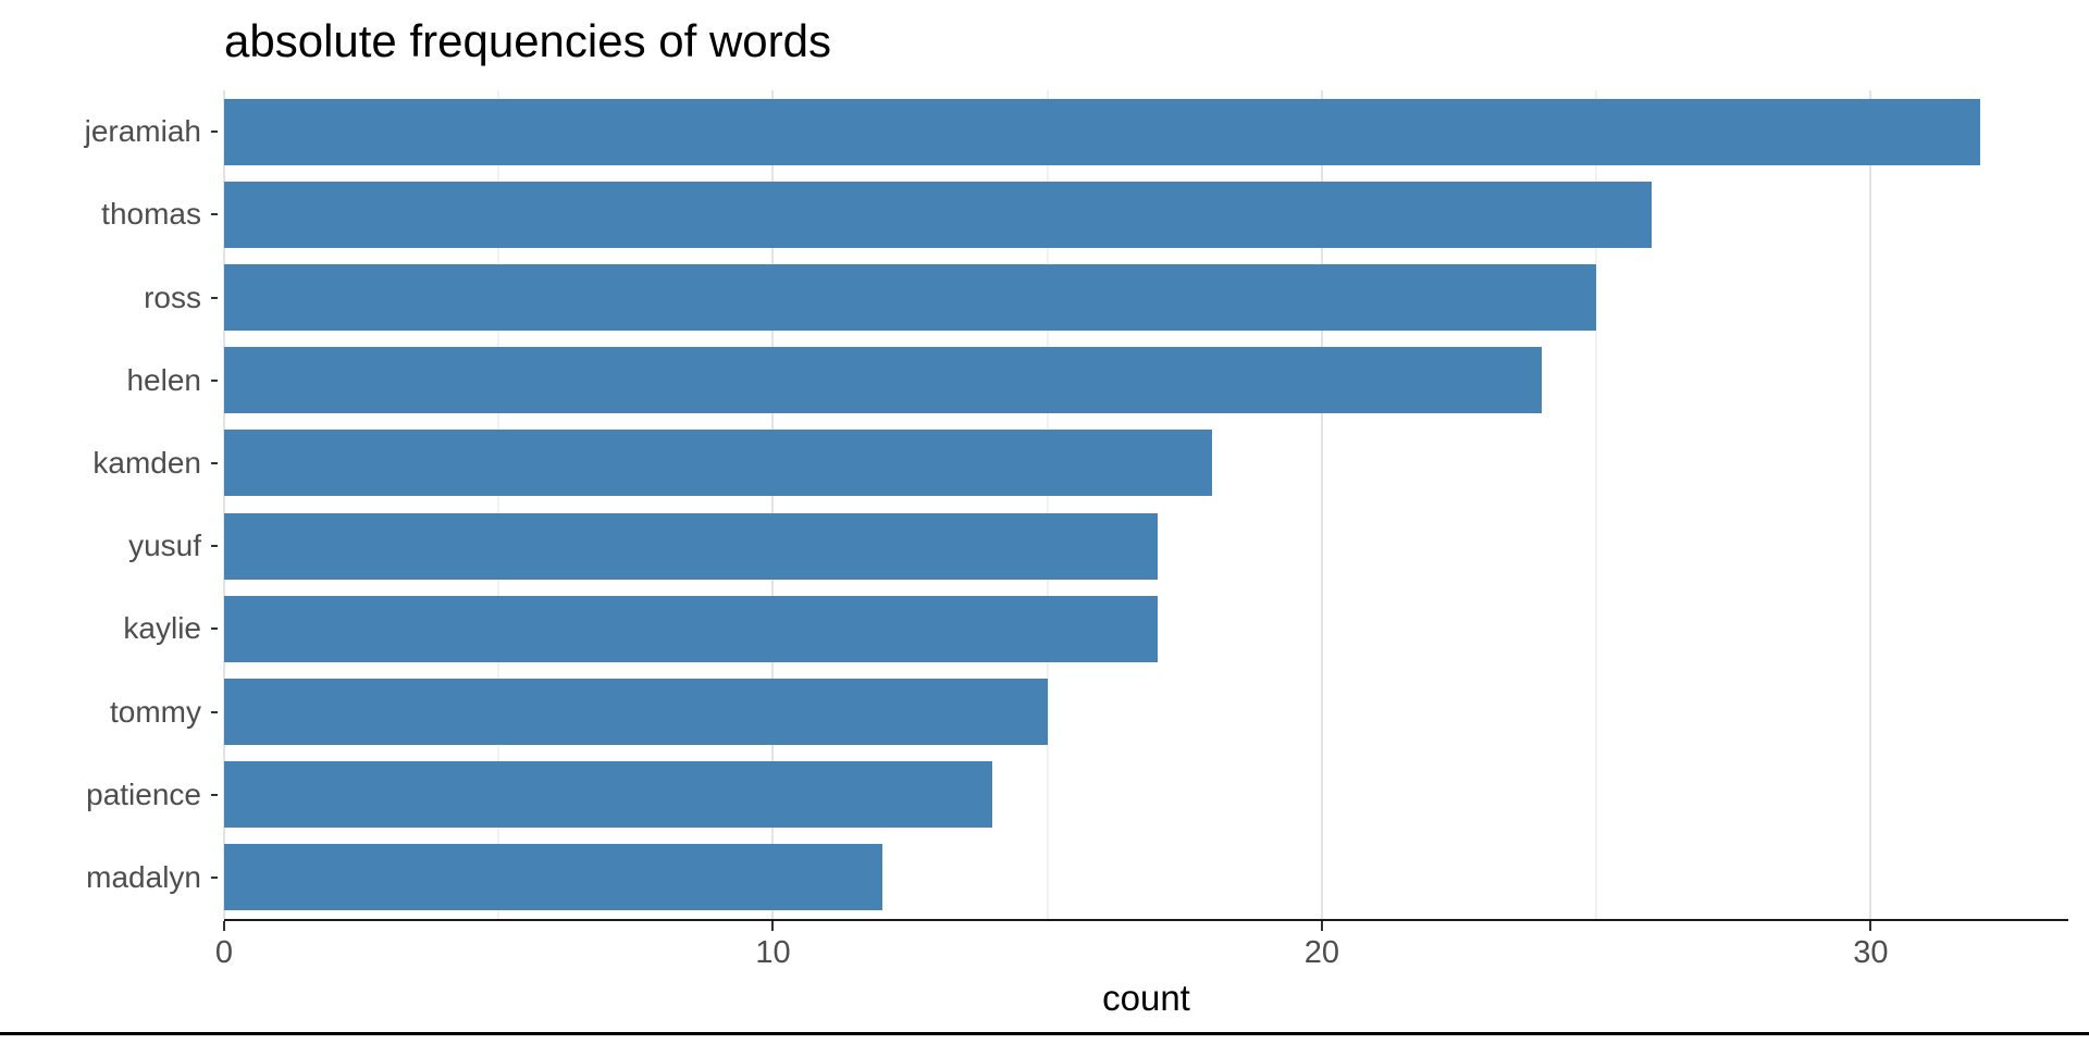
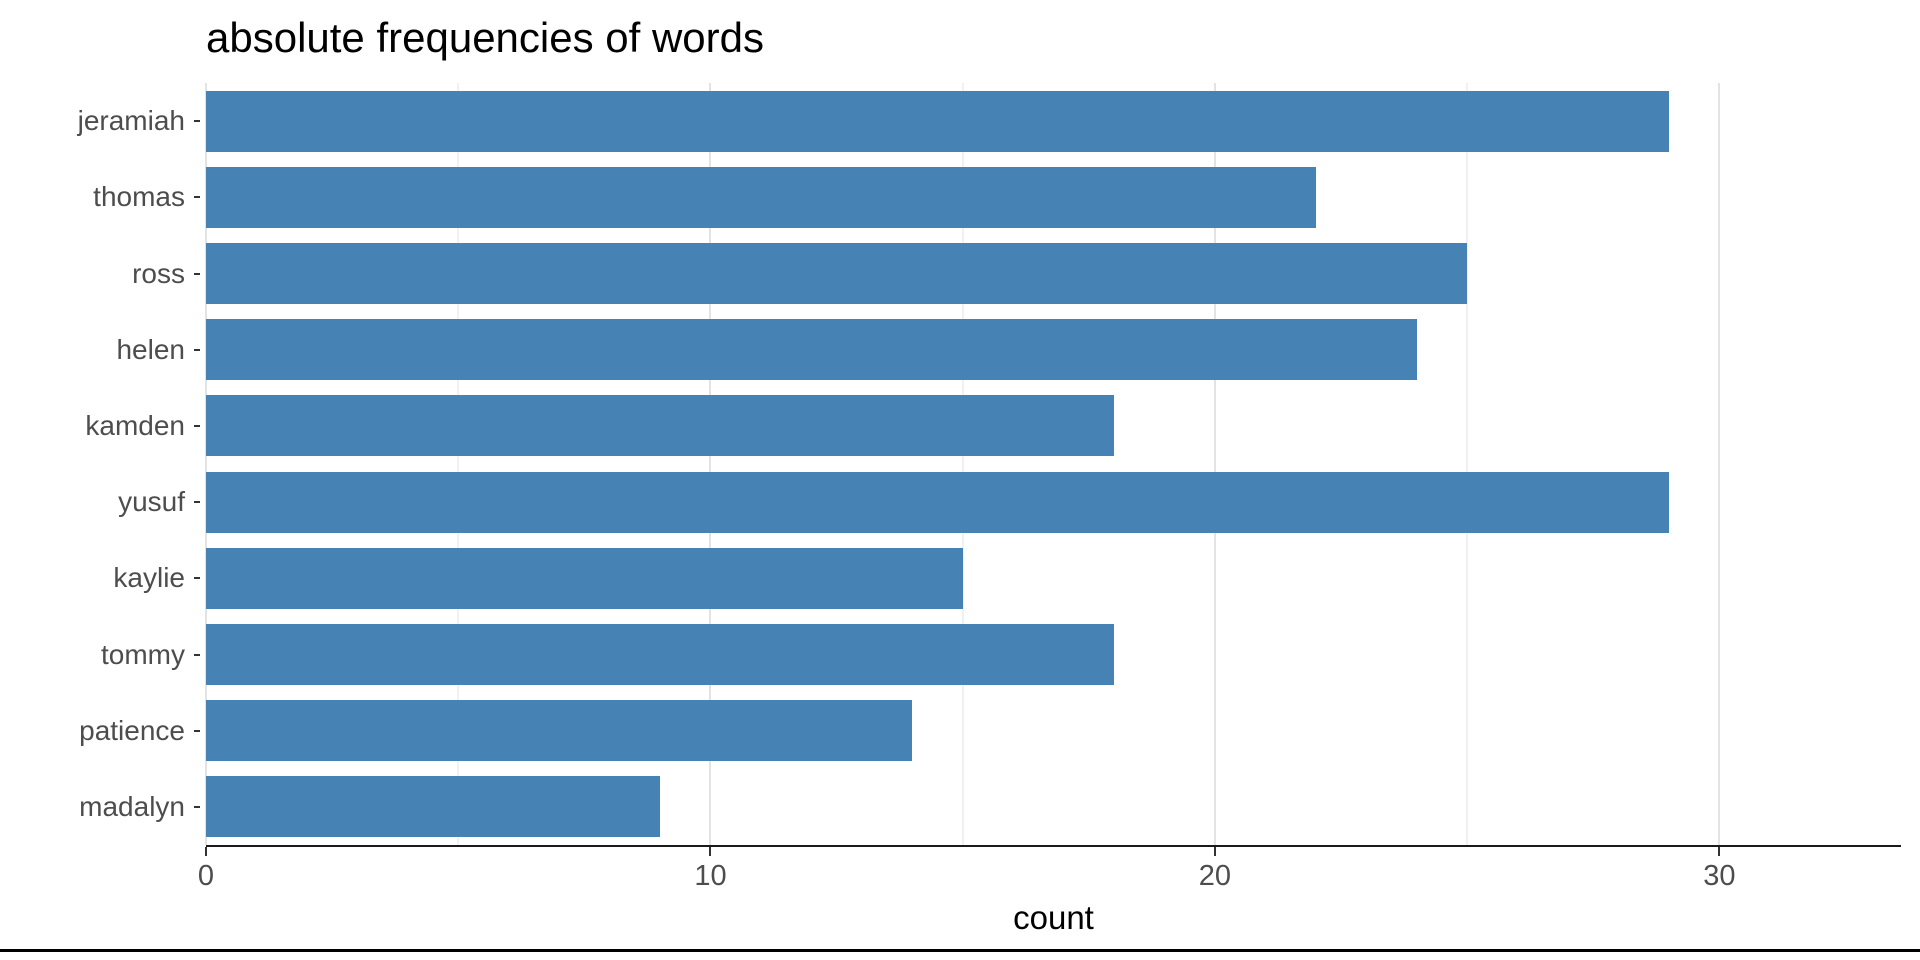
jeramiah: 32 -> 29
thomas: 26 -> 22
yusuf: 17 -> 29
kaylie: 17 -> 15
tommy: 15 -> 18
madalyn: 12 -> 9
